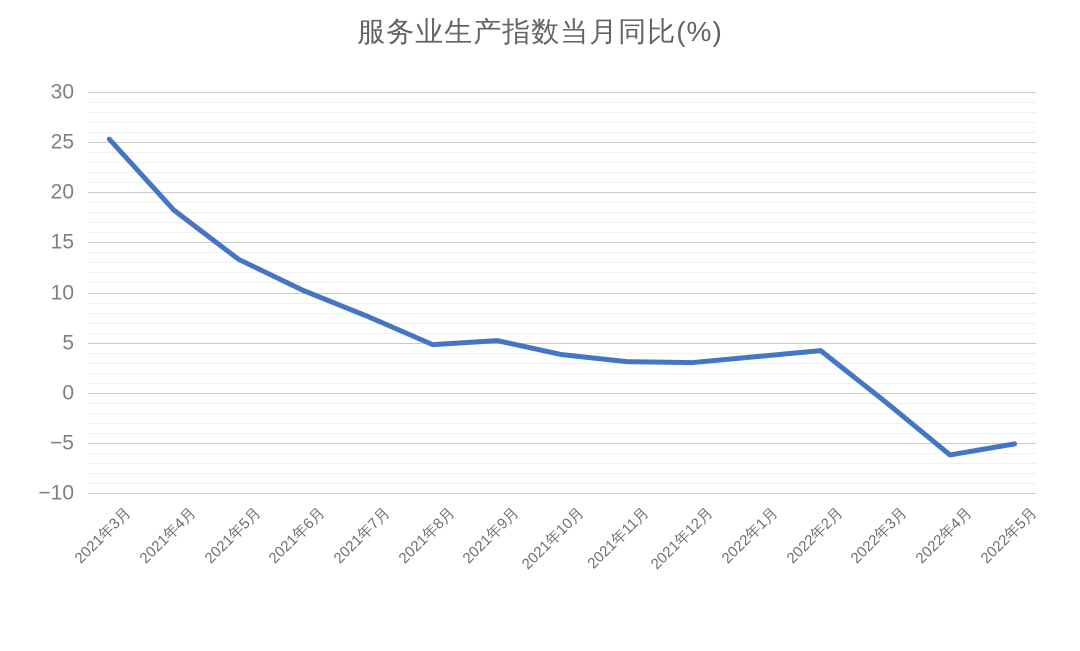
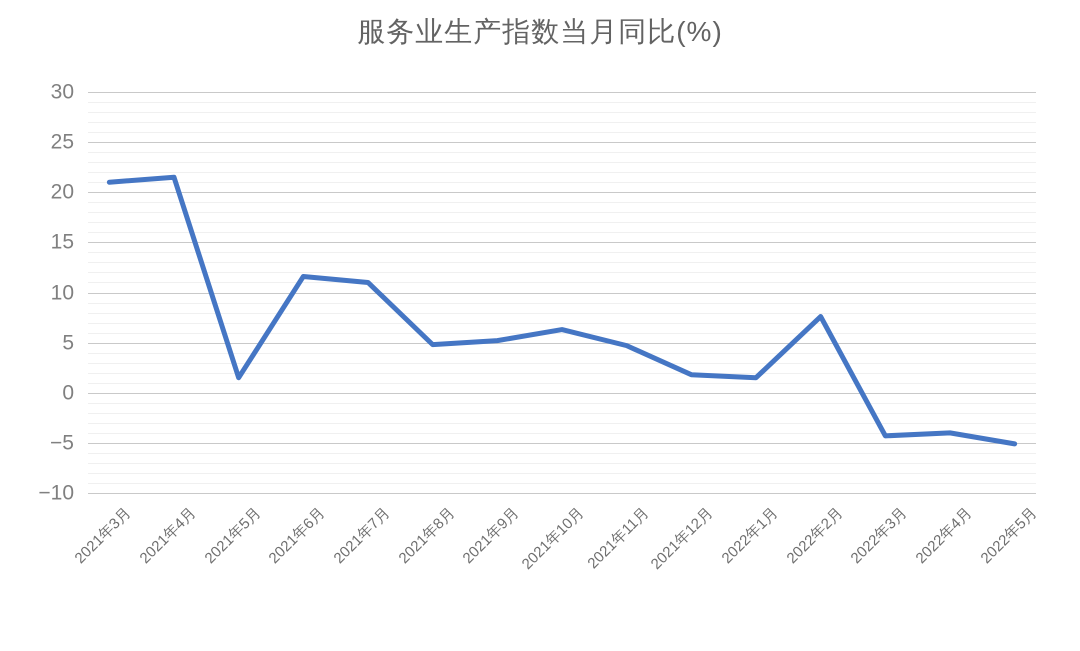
2021年3月: 25.3 -> 21.0
2021年4月: 18.2 -> 21.5
2021年5月: 13.3 -> 1.5
2021年6月: 10.2 -> 11.6
2021年7月: 7.6 -> 11.0
2021年10月: 3.8 -> 6.3
2021年11月: 3.1 -> 4.7
2021年12月: 3.0 -> 1.8
2022年1月: 3.6 -> 1.5
2022年2月: 4.2 -> 7.6
2022年3月: -0.9 -> -4.3
2022年4月: -6.2 -> -4.0
